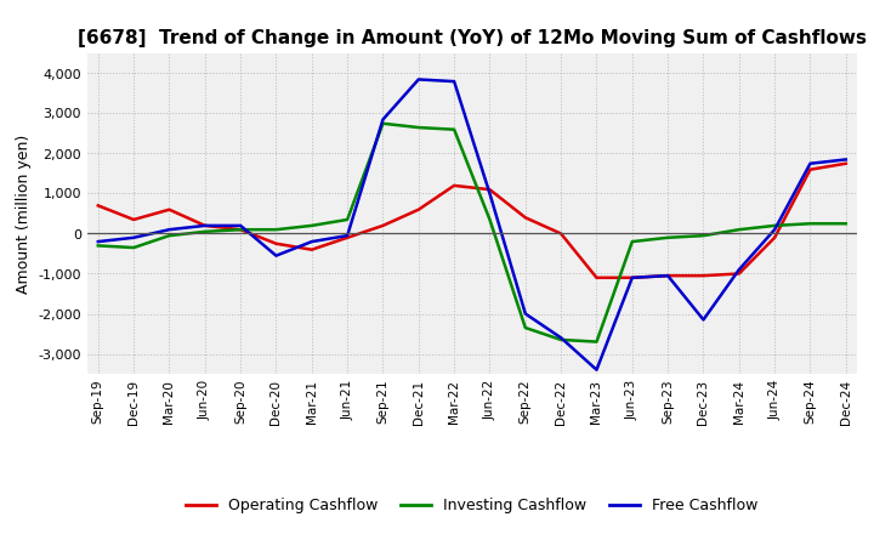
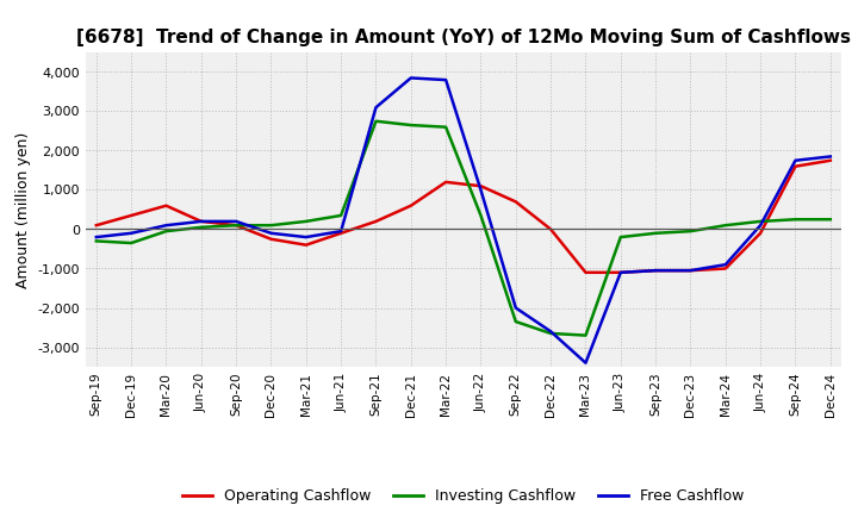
Operating Cashflow/Sep-19: 700 -> 100
Free Cashflow/Dec-20: -550 -> -100
Free Cashflow/Sep-21: 2,850 -> 3,100
Operating Cashflow/Sep-22: 400 -> 700
Free Cashflow/Dec-23: -2,150 -> -1,050
